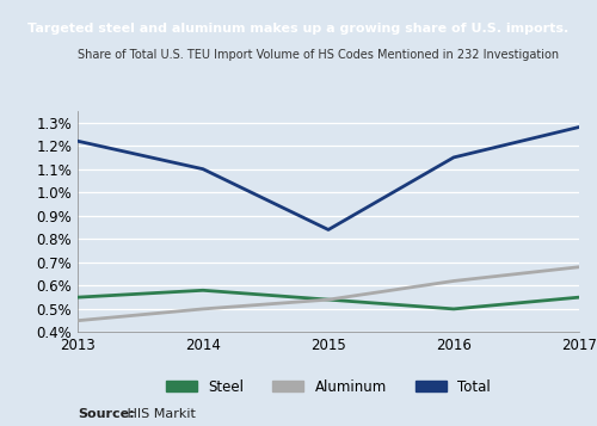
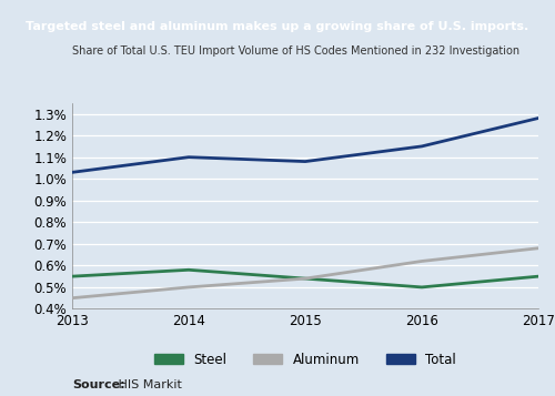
Total/2013: 1.22% -> 1.03%
Total/2015: 0.84% -> 1.08%
